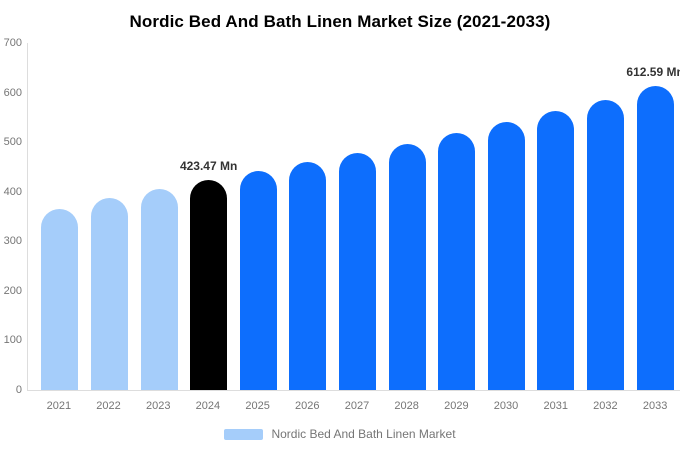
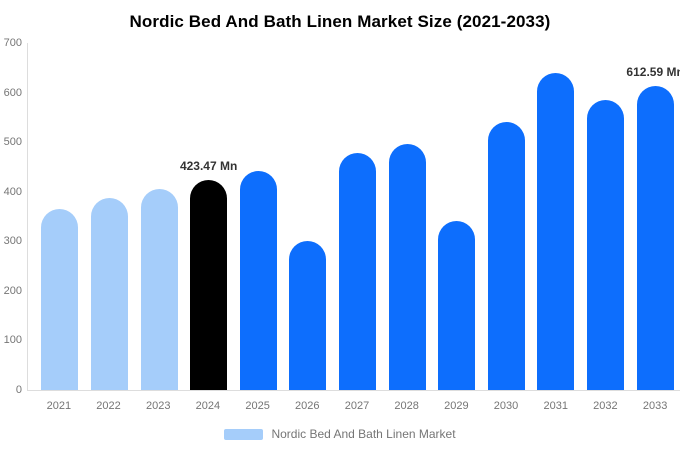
2026: 460 -> 300
2029: 520 -> 340
2031: 560 -> 640
